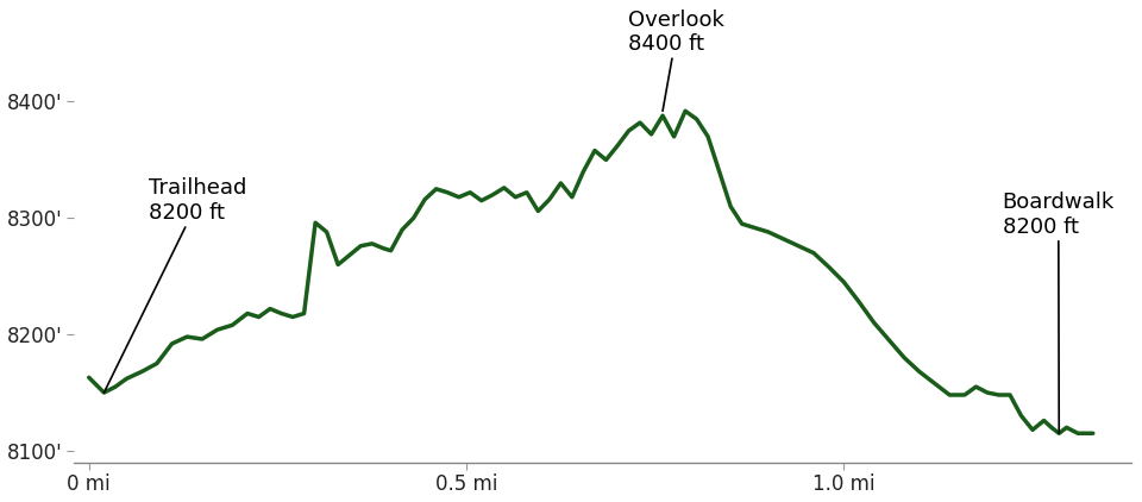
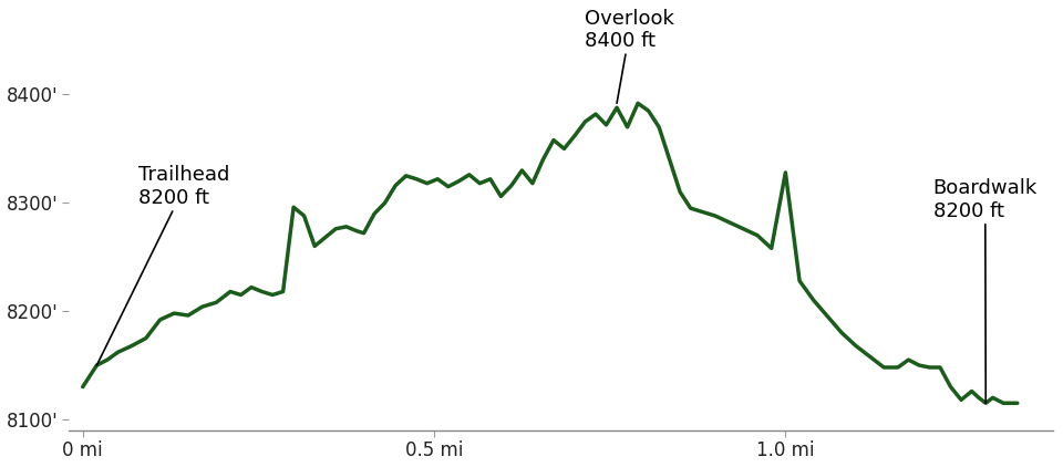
0 mi: 8163' -> 8130'
1.0 mi: 8245' -> 8328'
